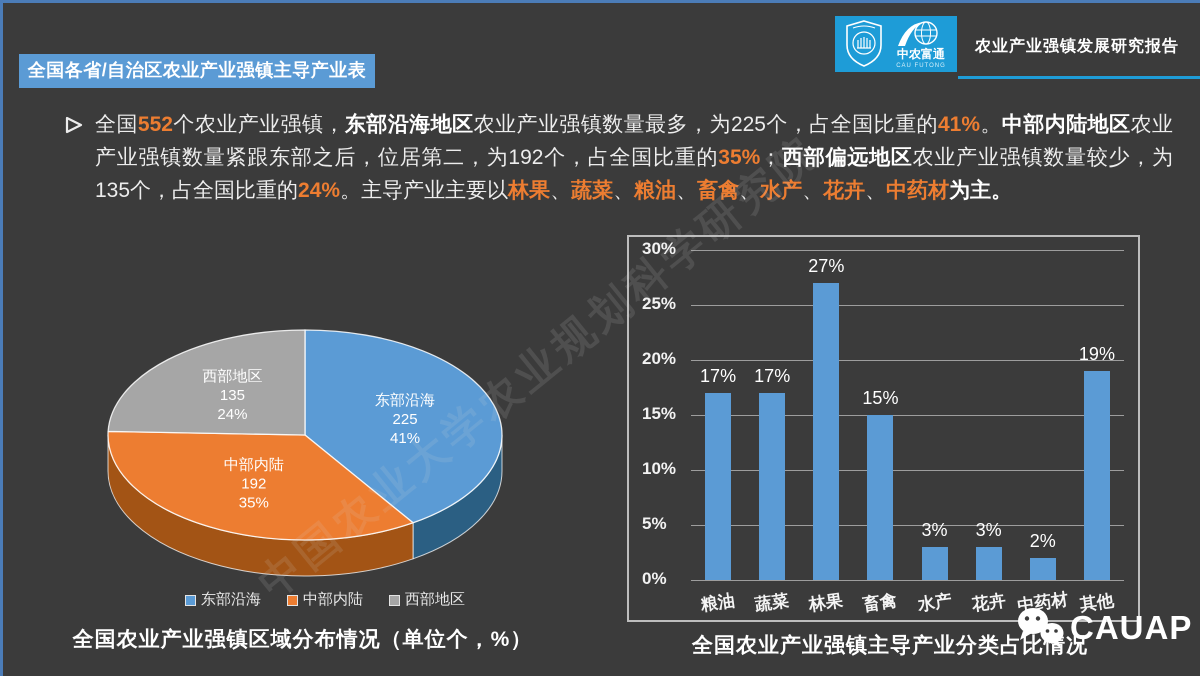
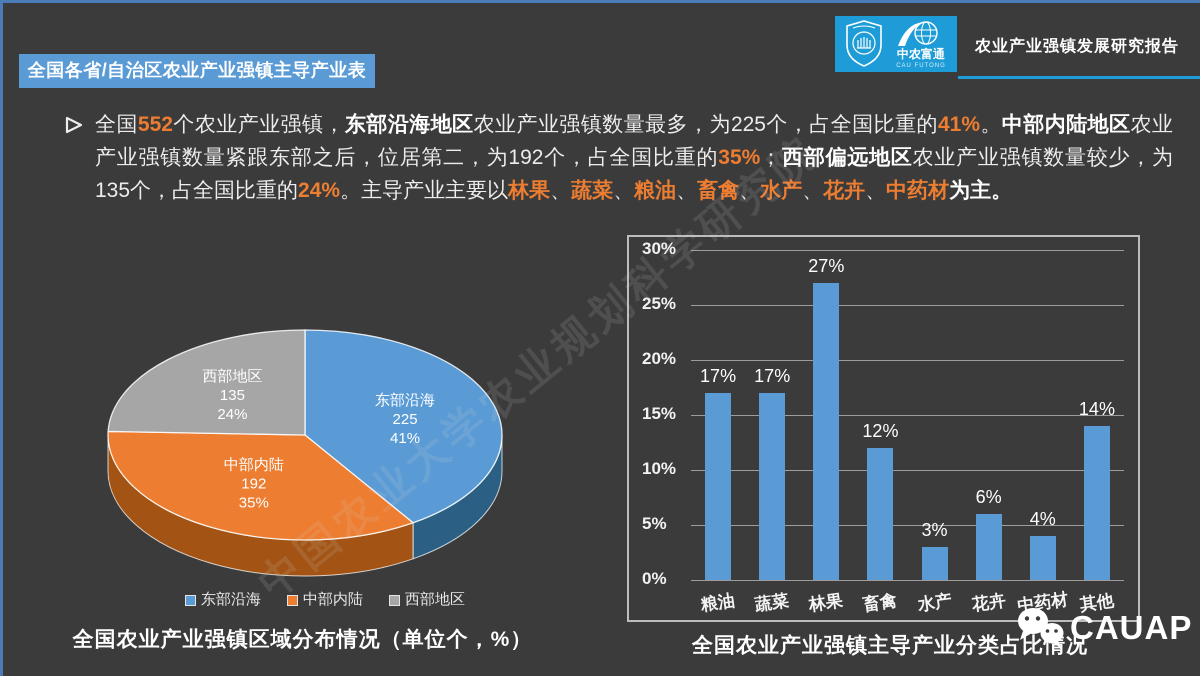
全国农业产业强镇主导产业分类占比情况/畜禽: 15% -> 12%
全国农业产业强镇主导产业分类占比情况/花卉: 3% -> 6%
全国农业产业强镇主导产业分类占比情况/中药材: 2% -> 4%
全国农业产业强镇主导产业分类占比情况/其他: 19% -> 14%
